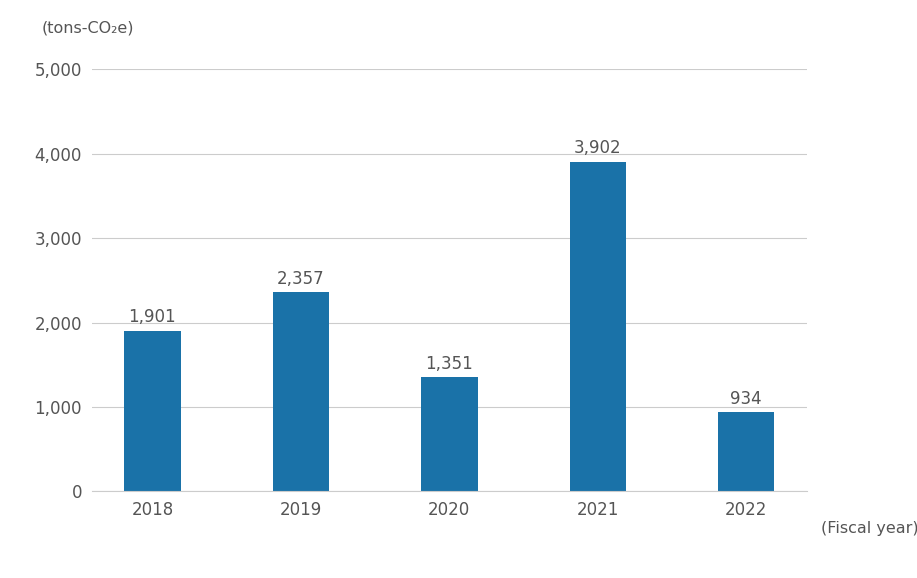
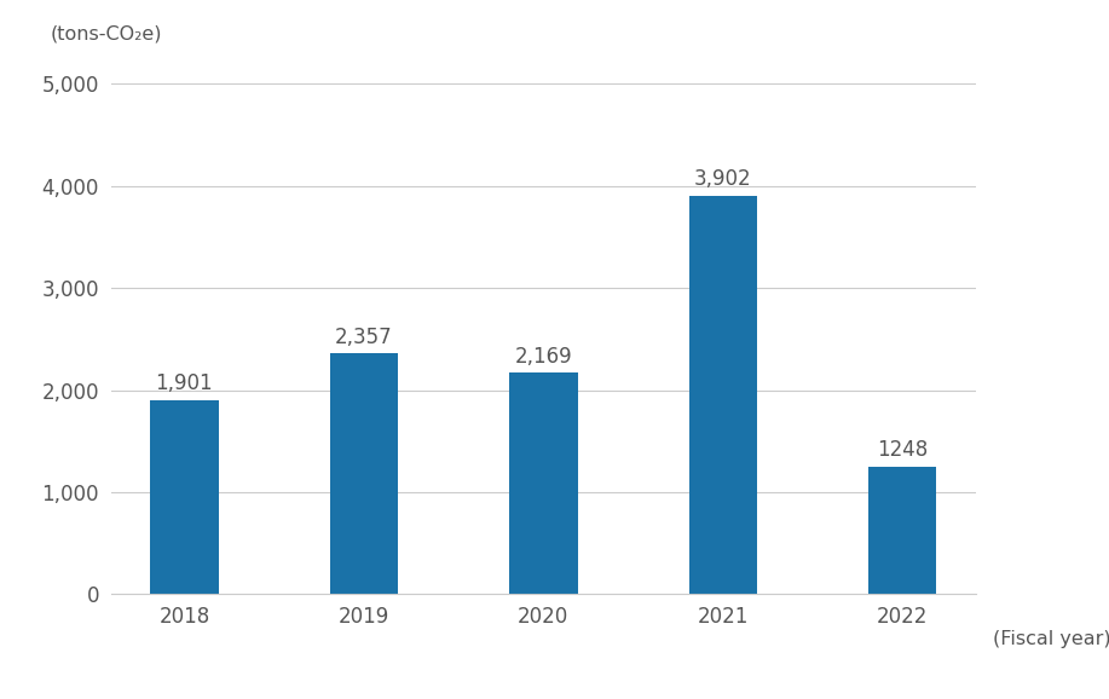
2020: 1,351 -> 2,169
2022: 934 -> 1248
